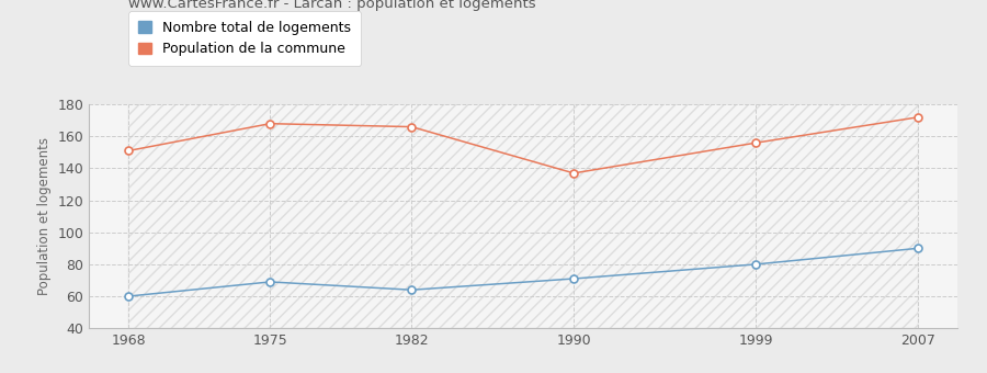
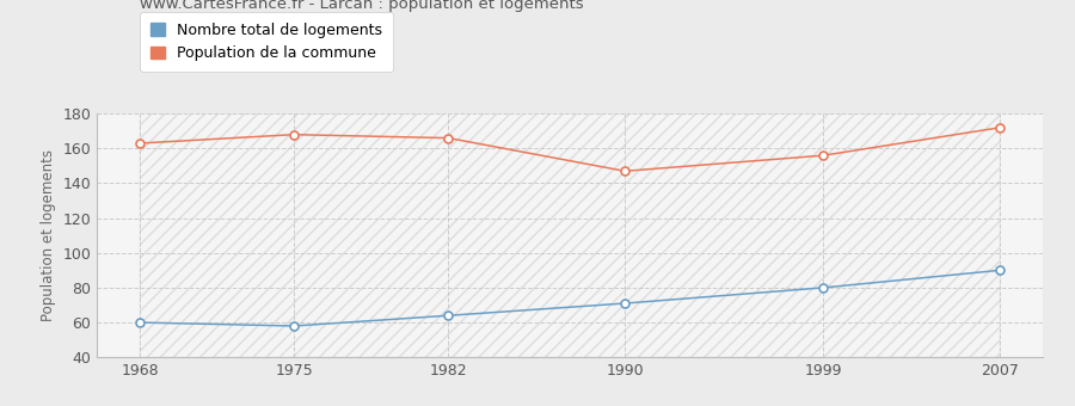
Population de la commune/1968: 151 -> 163
Nombre total de logements/1975: 69 -> 58
Population de la commune/1990: 137 -> 147
